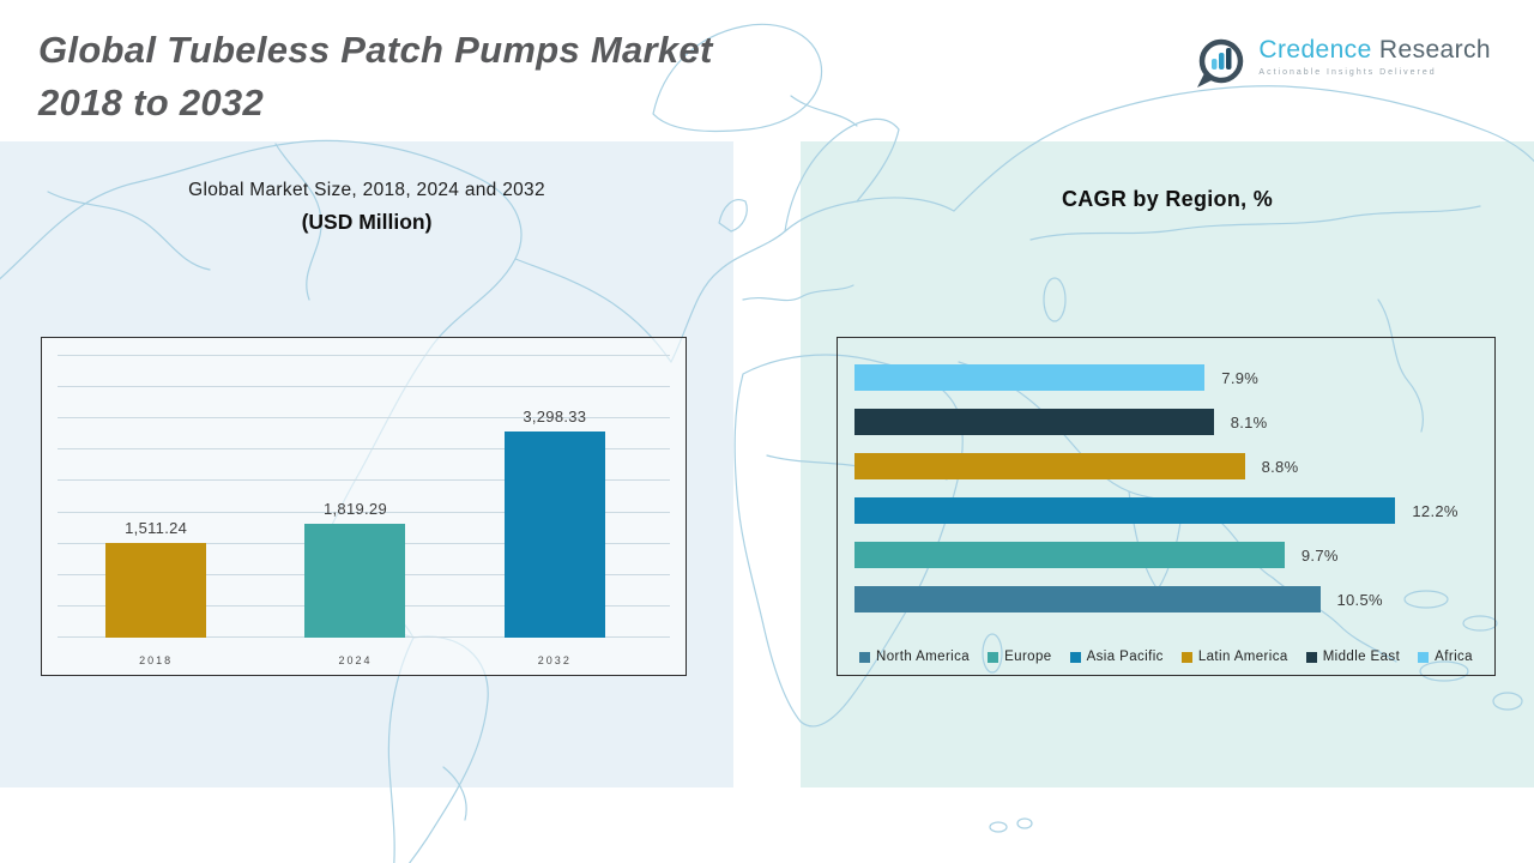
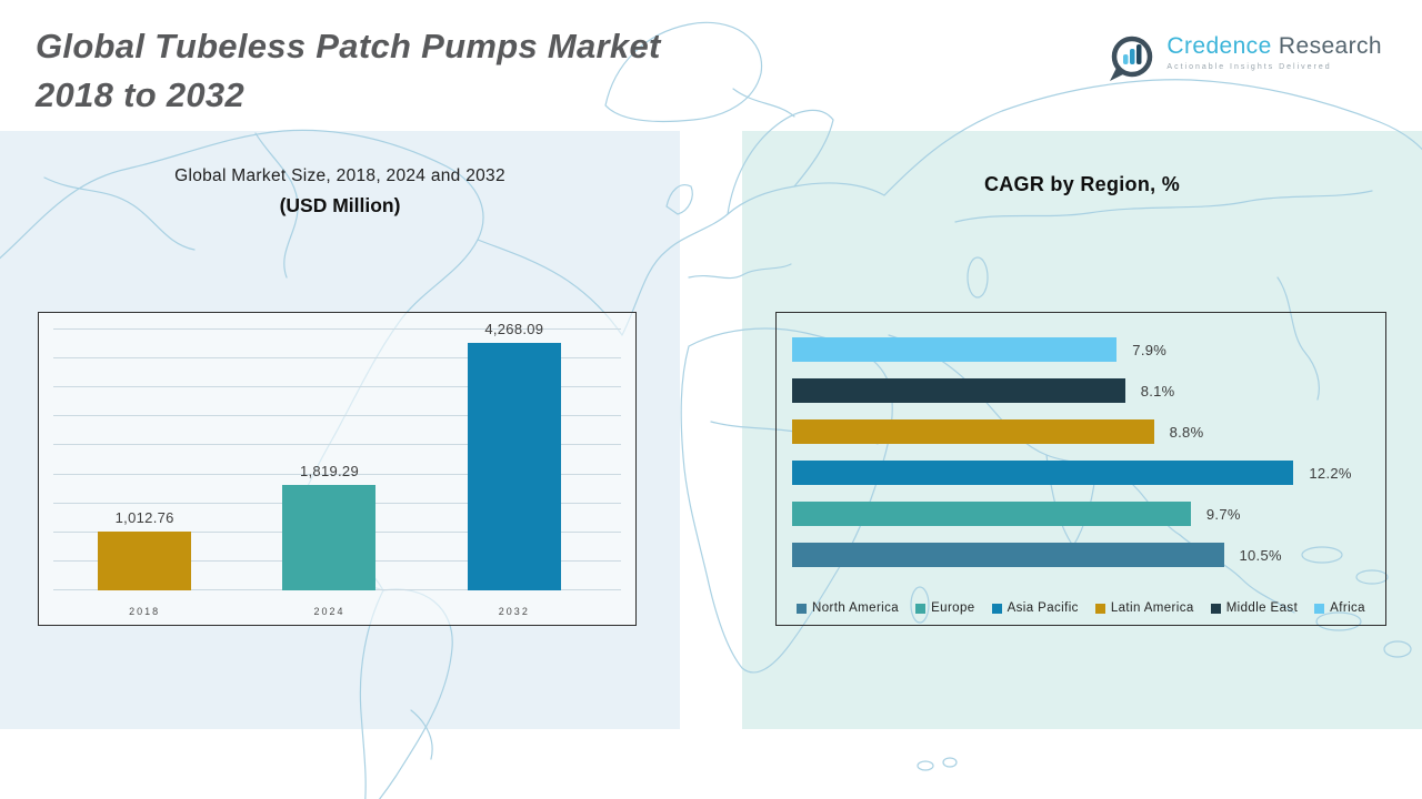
Global Market Size, 2018, 2024 and 2032 (USD Million)/2018: 1,511.24 -> 1,012.76
Global Market Size, 2018, 2024 and 2032 (USD Million)/2032: 3,298.33 -> 4,268.09
